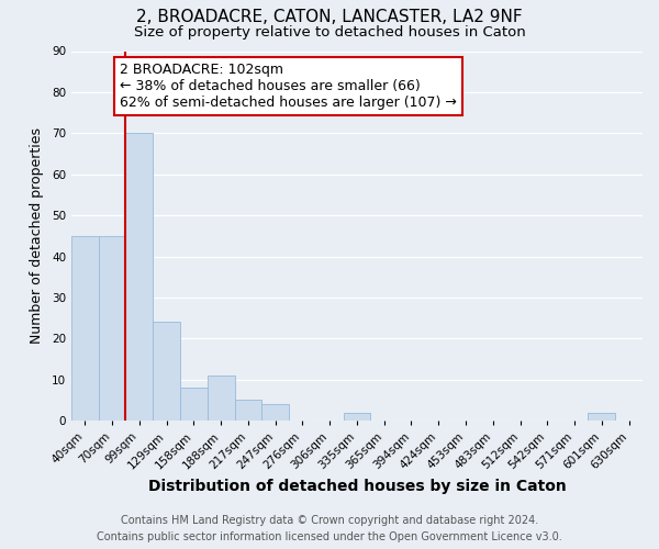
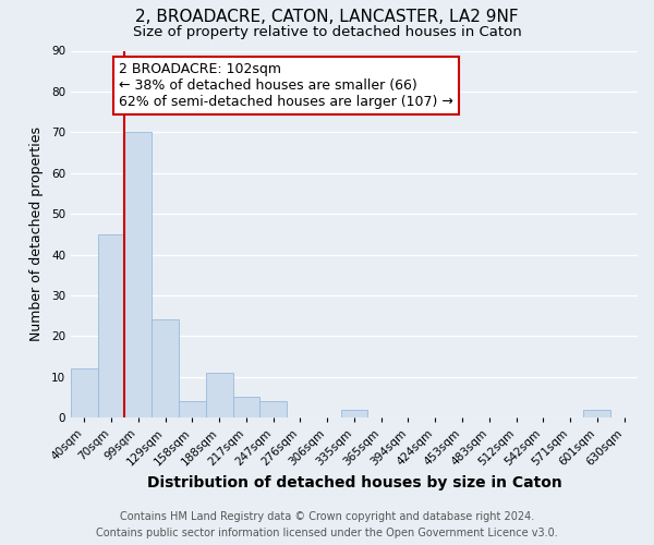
40sqm: 45 -> 12
158sqm: 8 -> 4
